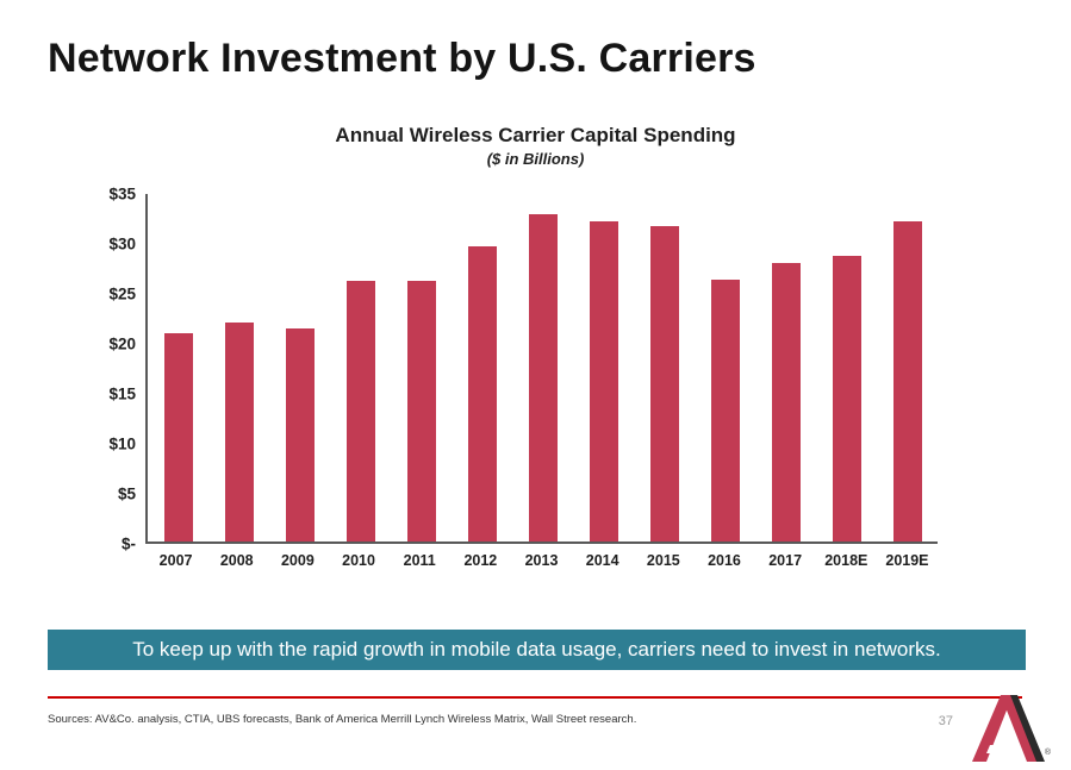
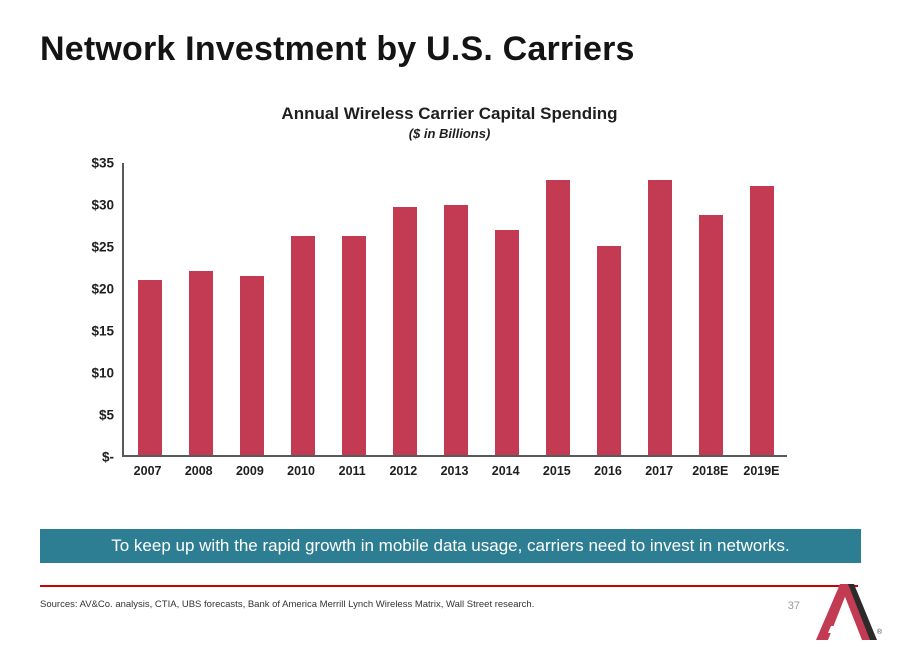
2013: $33 -> $30
2014: $32 -> $27
2015: $32 -> $33
2016: $26 -> $25
2017: $28 -> $33
